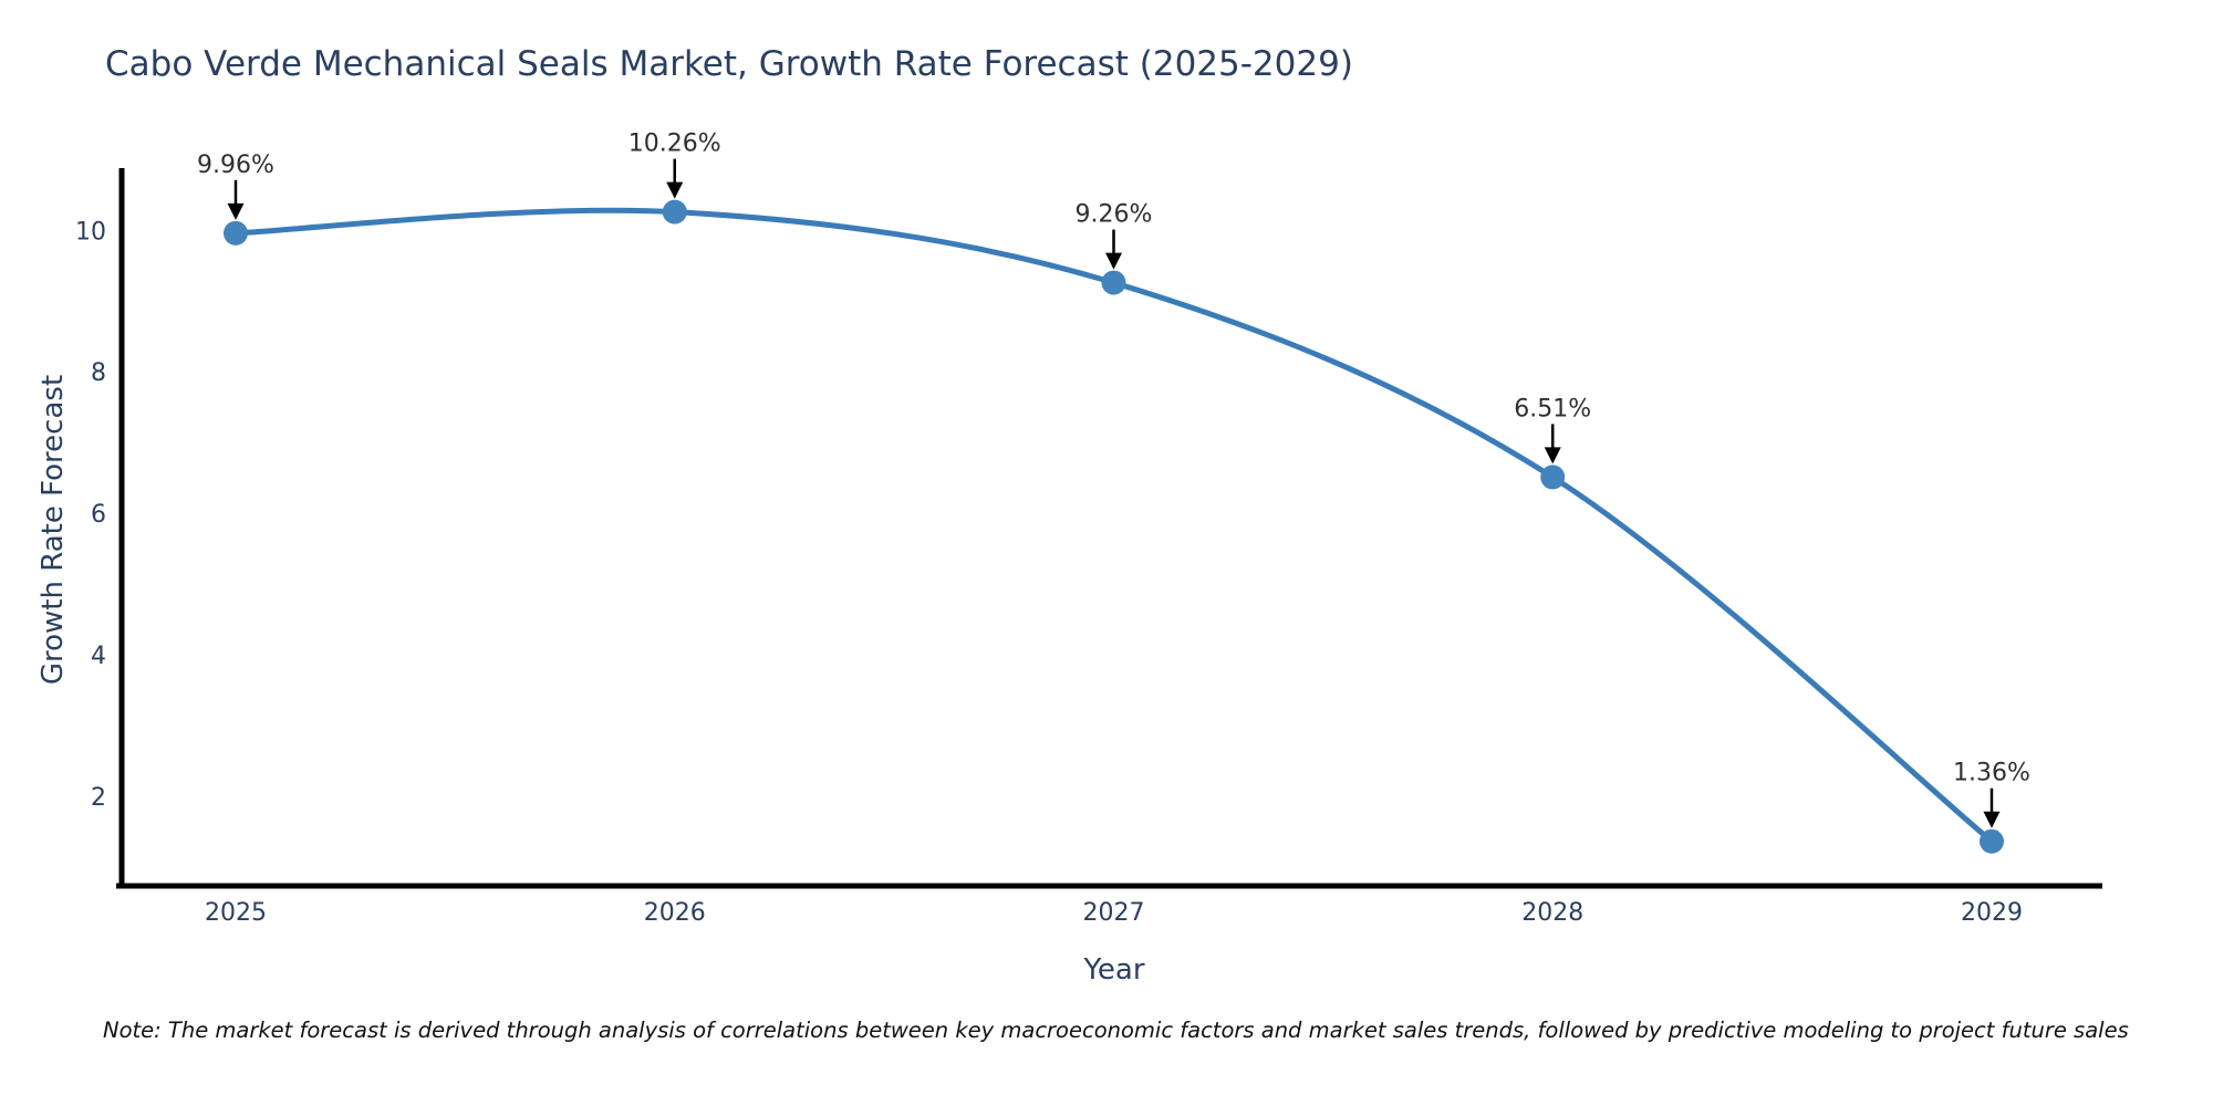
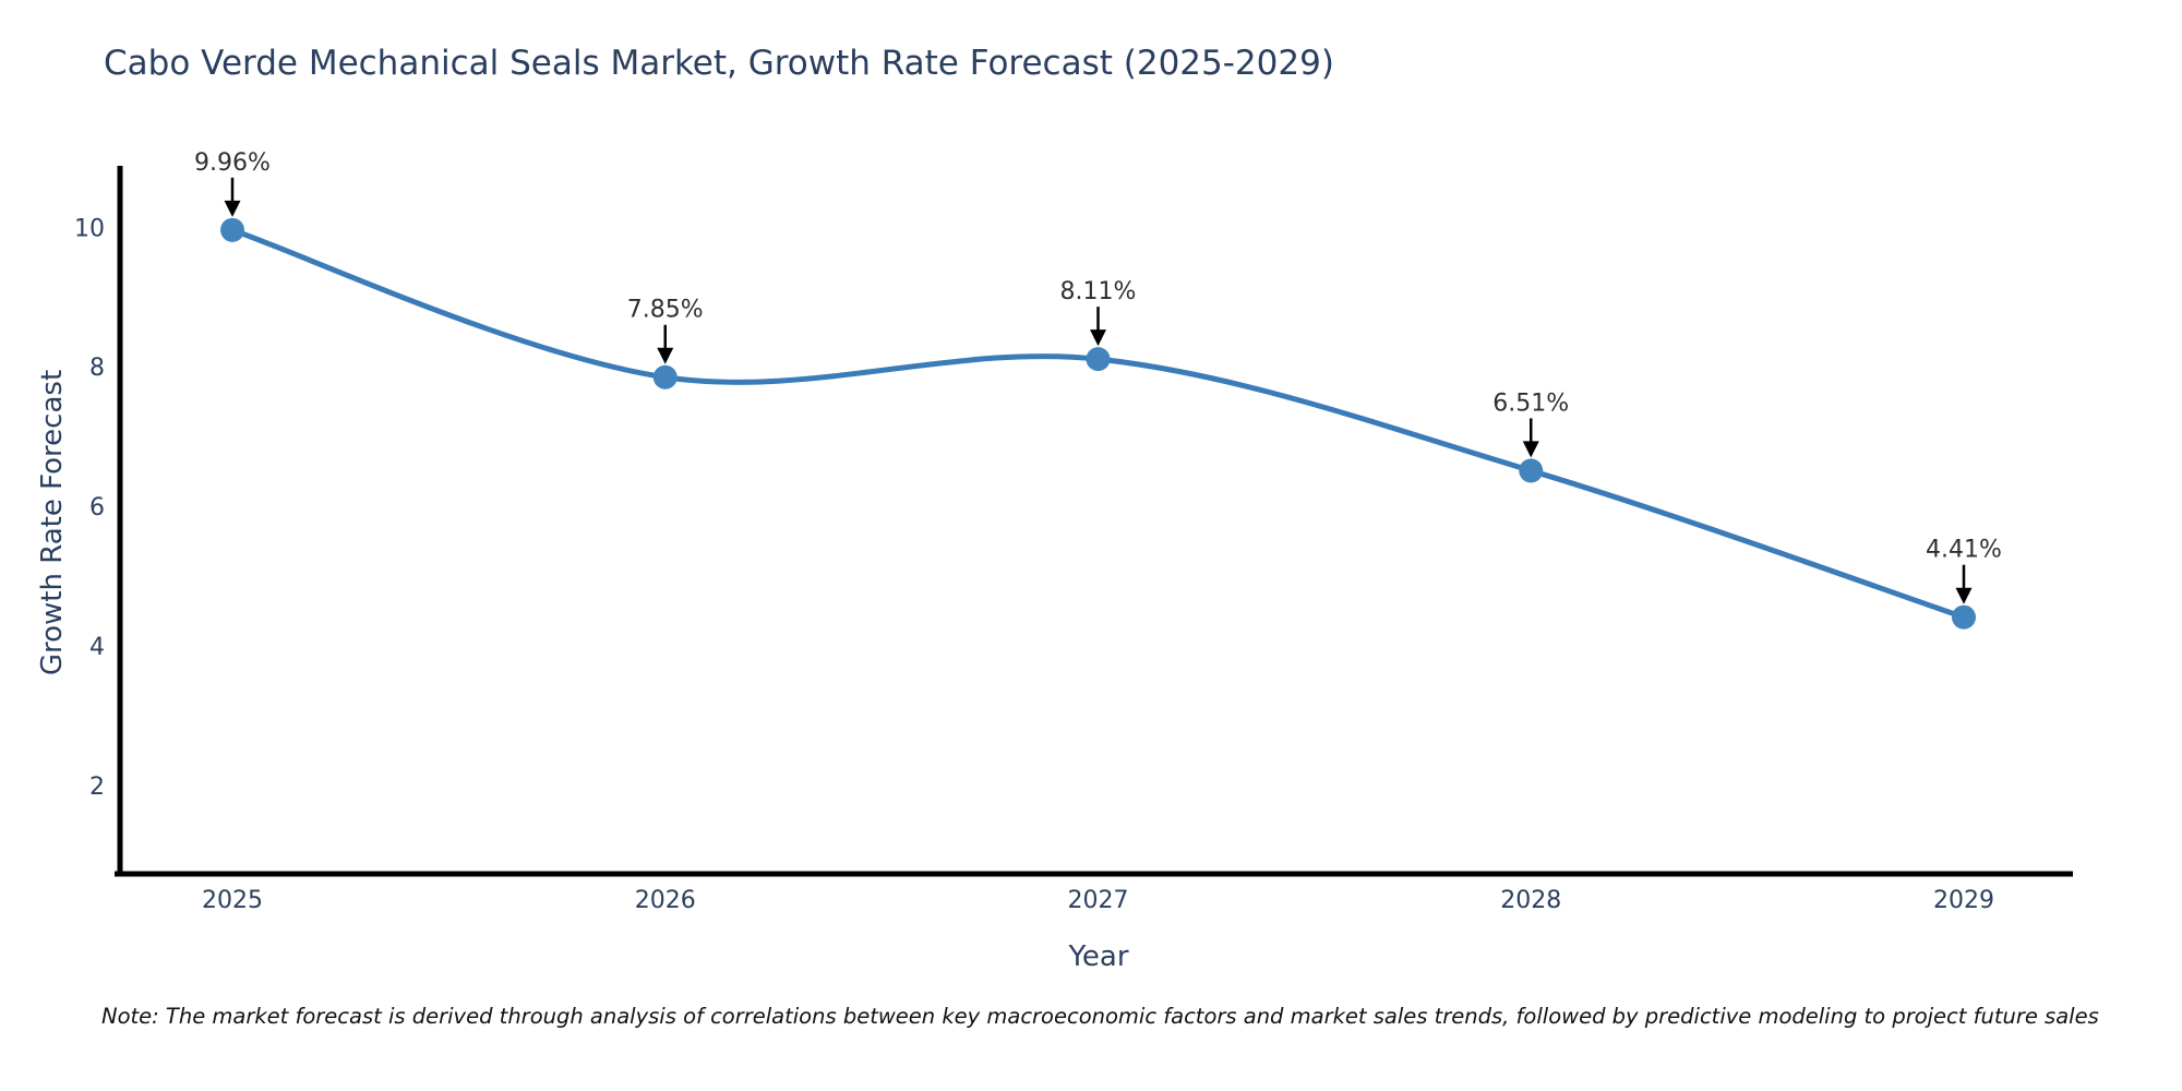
2026: 10.26% -> 7.85%
2027: 9.26% -> 8.11%
2029: 1.36% -> 4.41%
